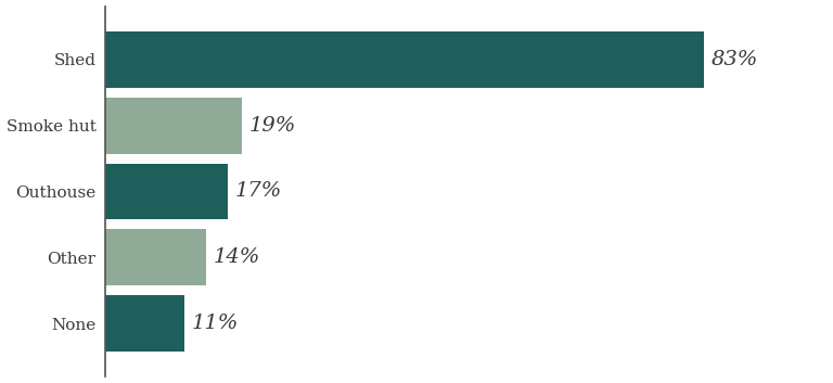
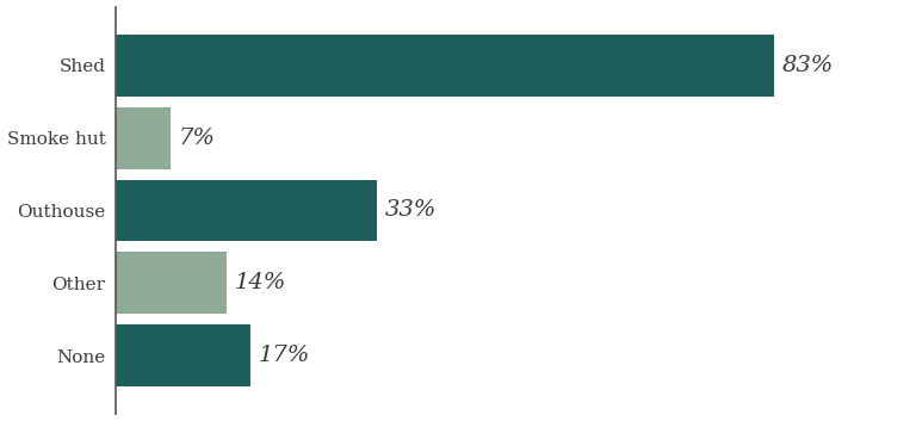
Smoke hut: 19% -> 7%
Outhouse: 17% -> 33%
None: 11% -> 17%
